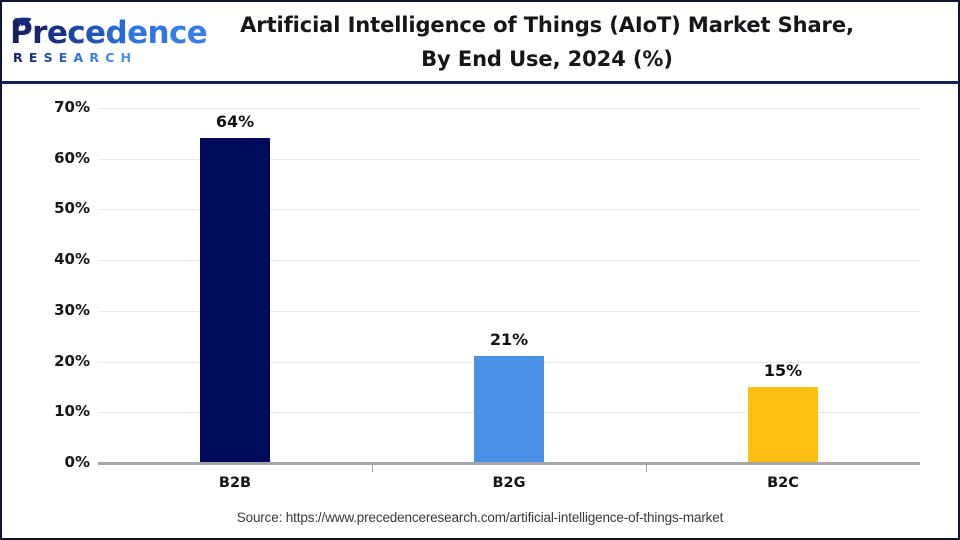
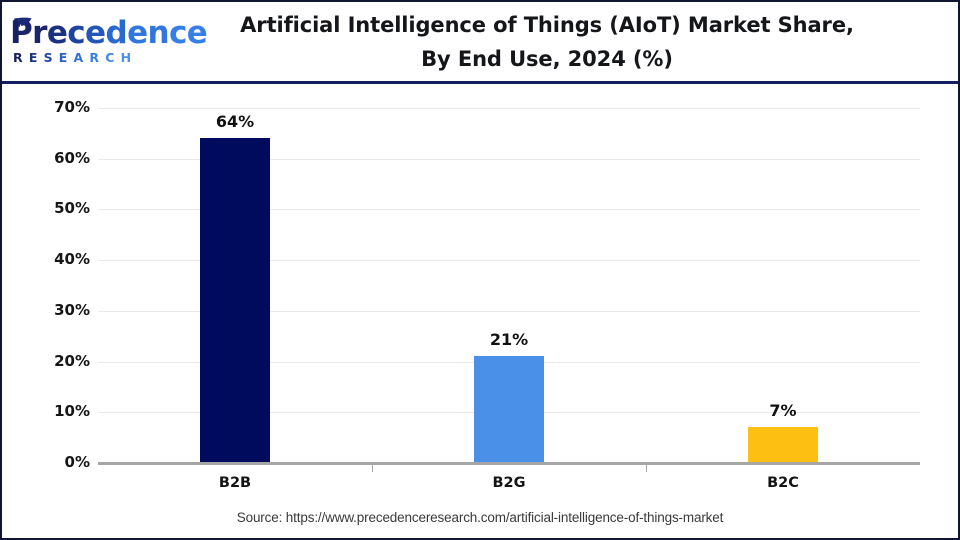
B2C: 15% -> 7%
